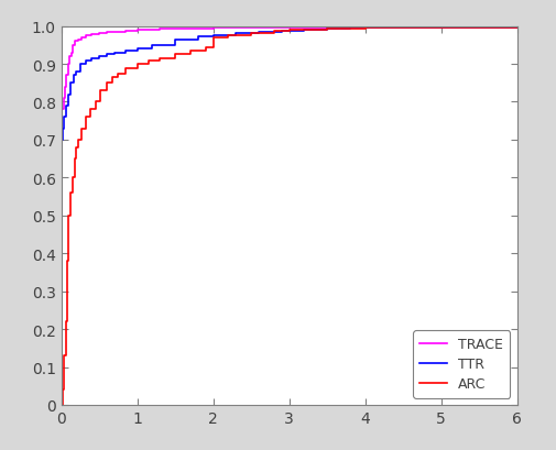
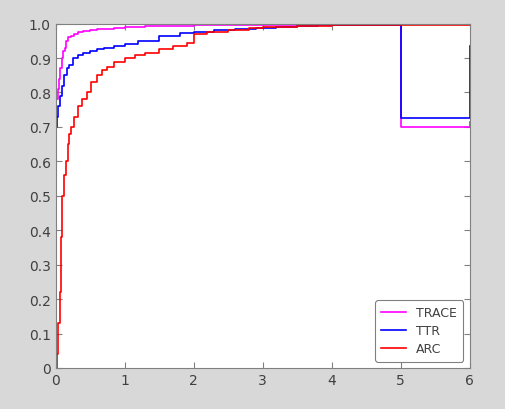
TRACE/5: 0.997 -> 0.700
TTR/5: 0.997 -> 0.725
TRACE/6: 0.997 -> 0.715
TTR/6: 0.997 -> 0.935
